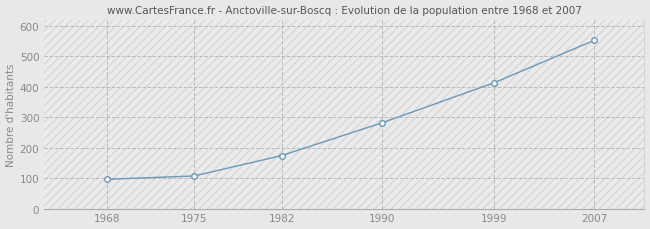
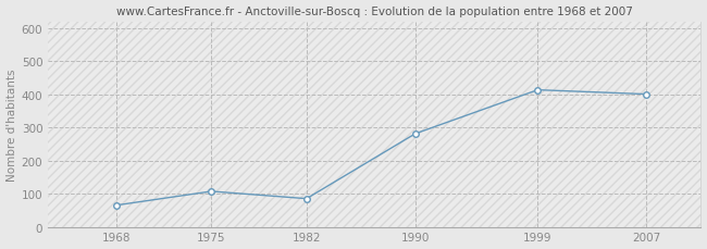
1968: 96 -> 65
1982: 174 -> 85
2007: 552 -> 400
